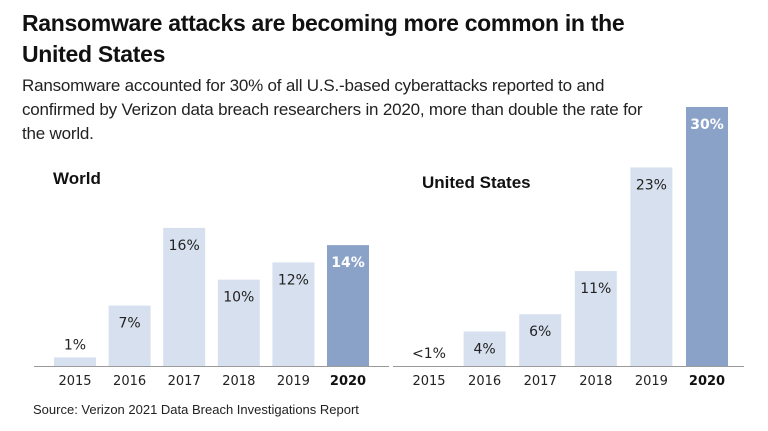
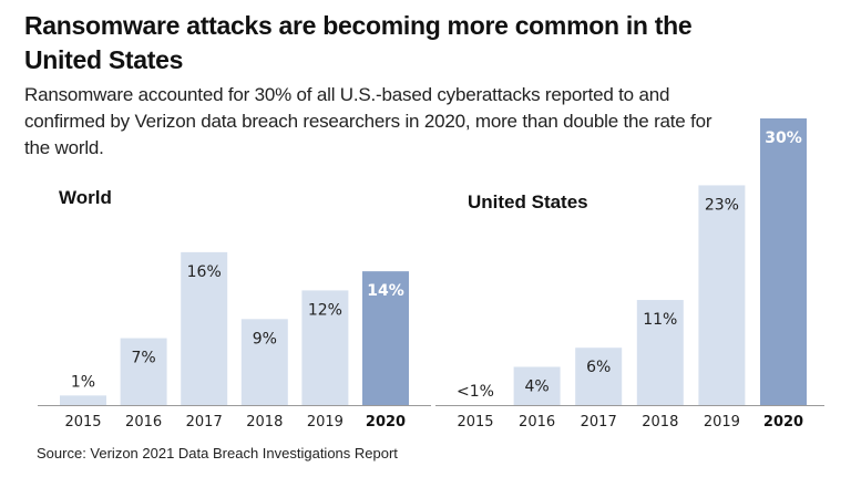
World/2018: 10% -> 9%
